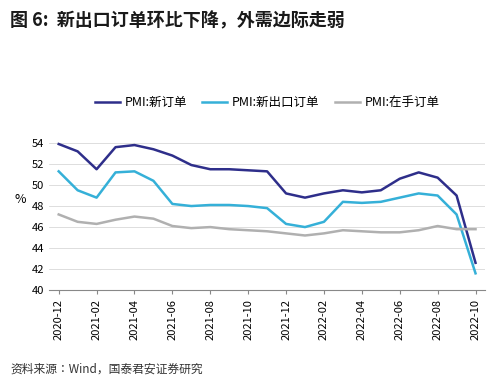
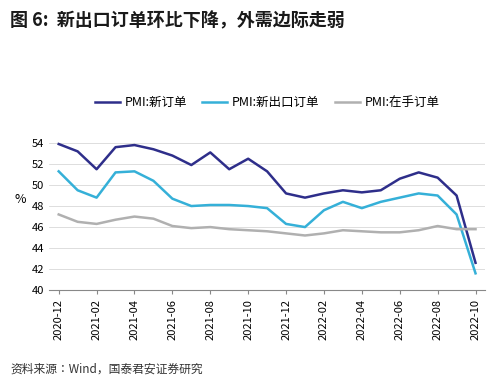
PMI:新出口订单/2021-06: 48.2 -> 48.7
PMI:新订单/2021-08: 51.5 -> 53.1
PMI:新订单/2021-10: 51.4 -> 52.5
PMI:新出口订单/2022-02: 46.5 -> 47.6
PMI:新出口订单/2022-04: 48.3 -> 47.8
